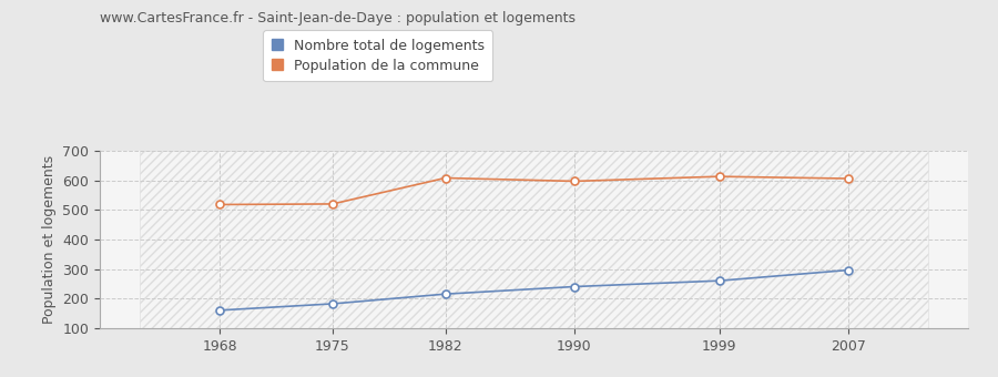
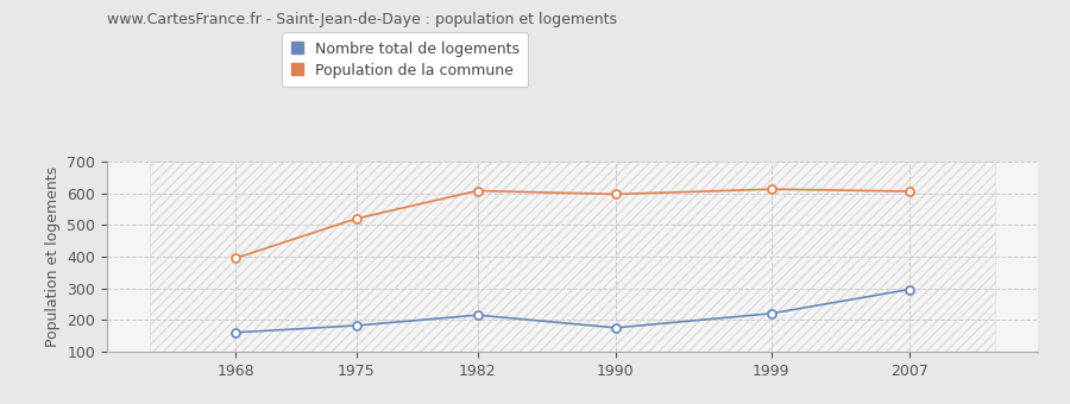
Population de la commune/1968: 518 -> 395
Nombre total de logements/1990: 240 -> 175
Nombre total de logements/1999: 260 -> 220
